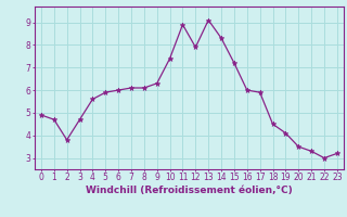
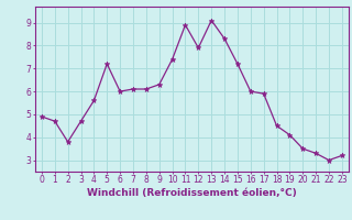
5: 5.9 -> 7.2
